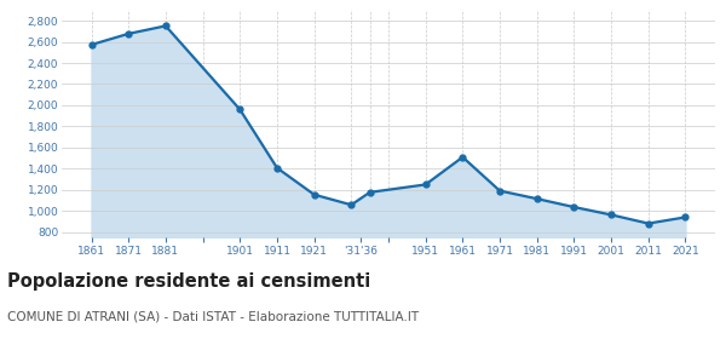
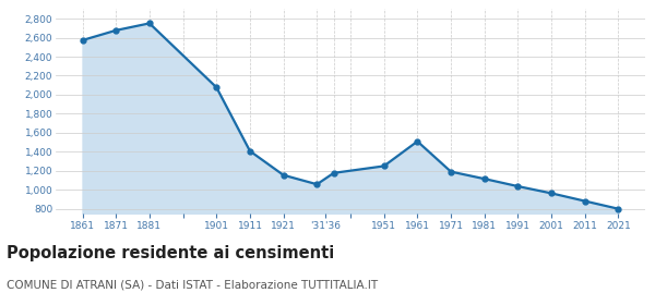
1901: 1,960 -> 2,080
2021: 940 -> 800
